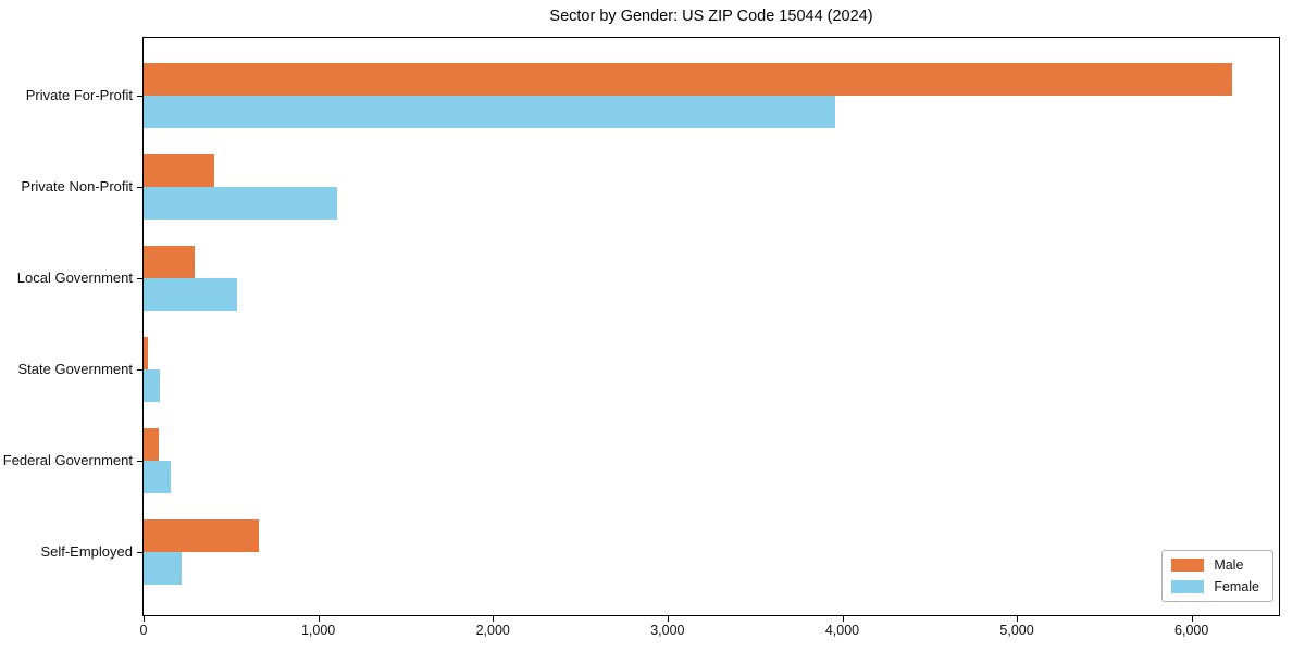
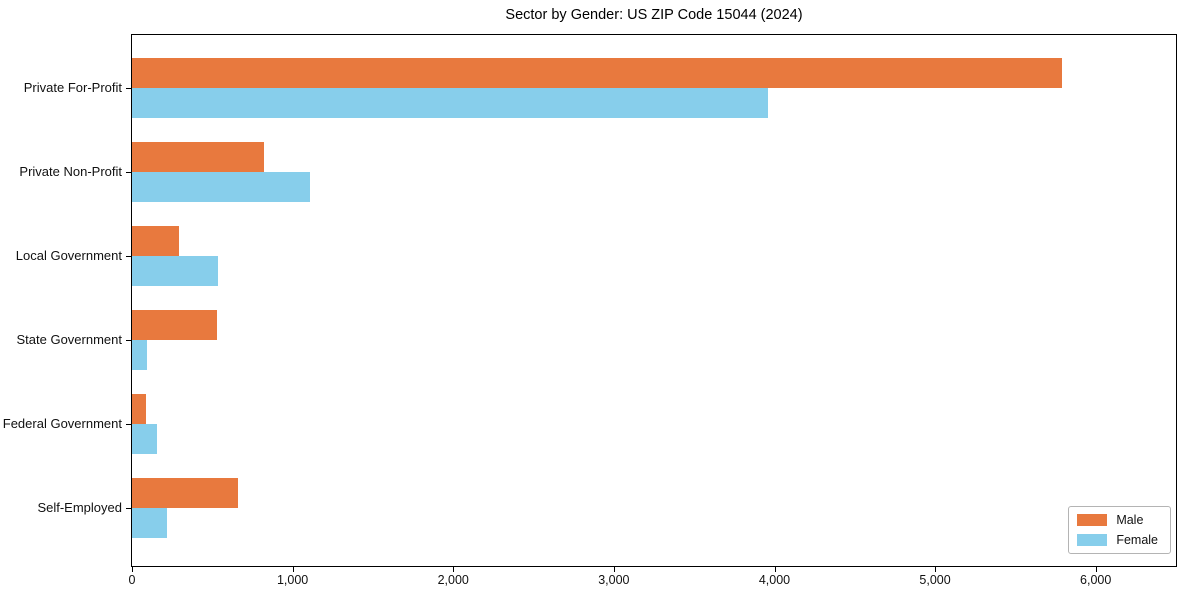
Male/Private For-Profit: 6230 -> 5790
Male/Private Non-Profit: 400 -> 820
Male/State Government: 20 -> 530
